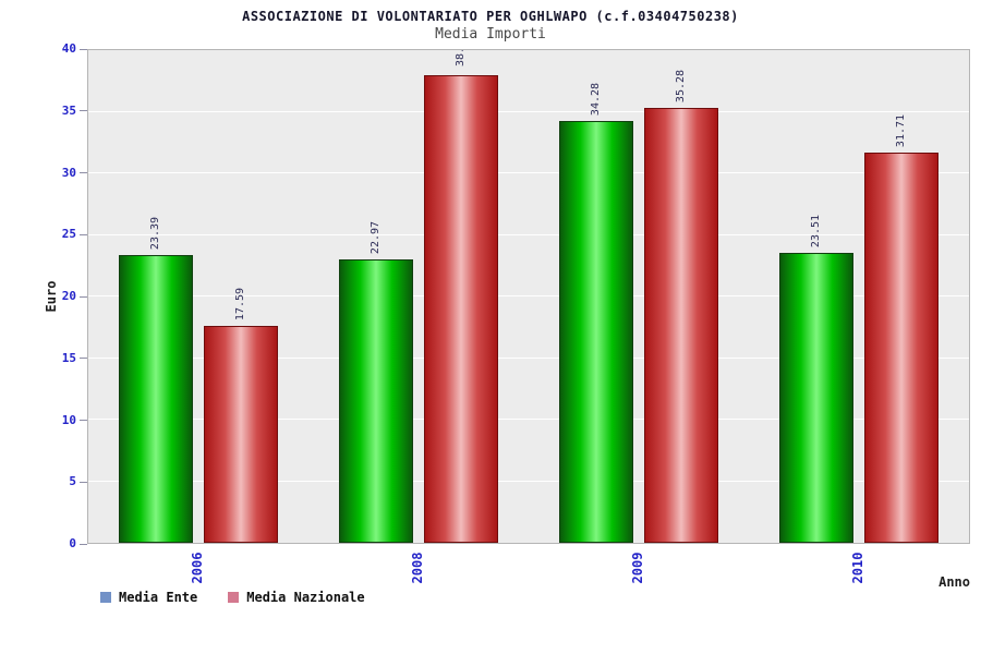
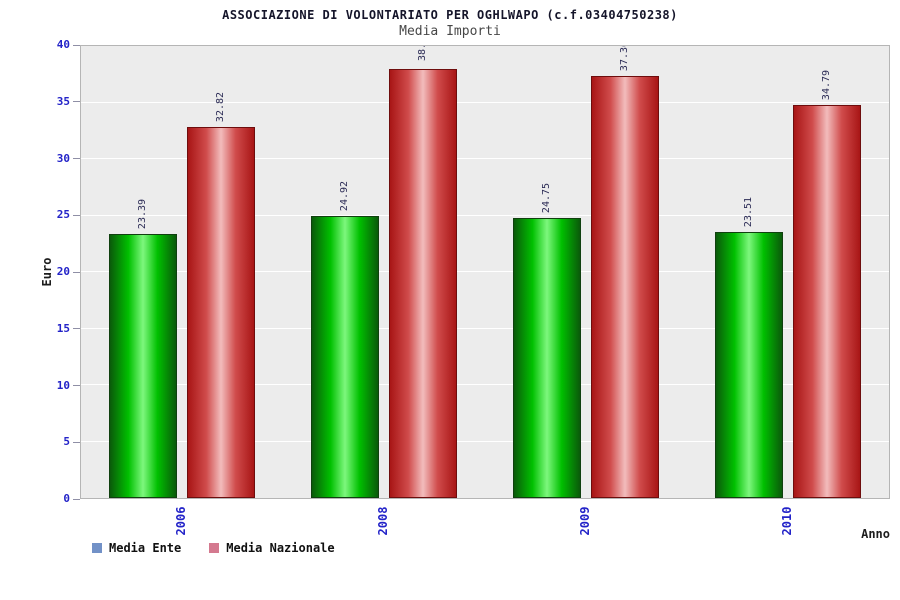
Media Nazionale/2006: 17.59 -> 32.82
Media Ente/2008: 22.97 -> 24.92
Media Ente/2009: 34.28 -> 24.75
Media Nazionale/2009: 35.28 -> 37.36
Media Nazionale/2010: 31.71 -> 34.79
